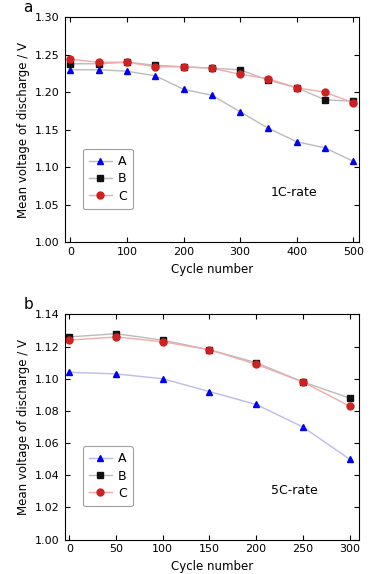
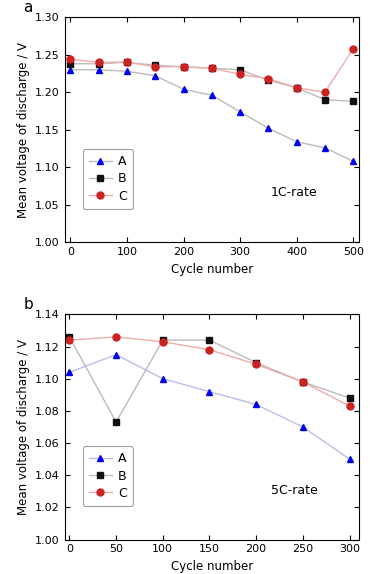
C/500: 1.186 -> 1.258
A/50: 1.103 -> 1.115
B/50: 1.128 -> 1.073
B/150: 1.118 -> 1.124
